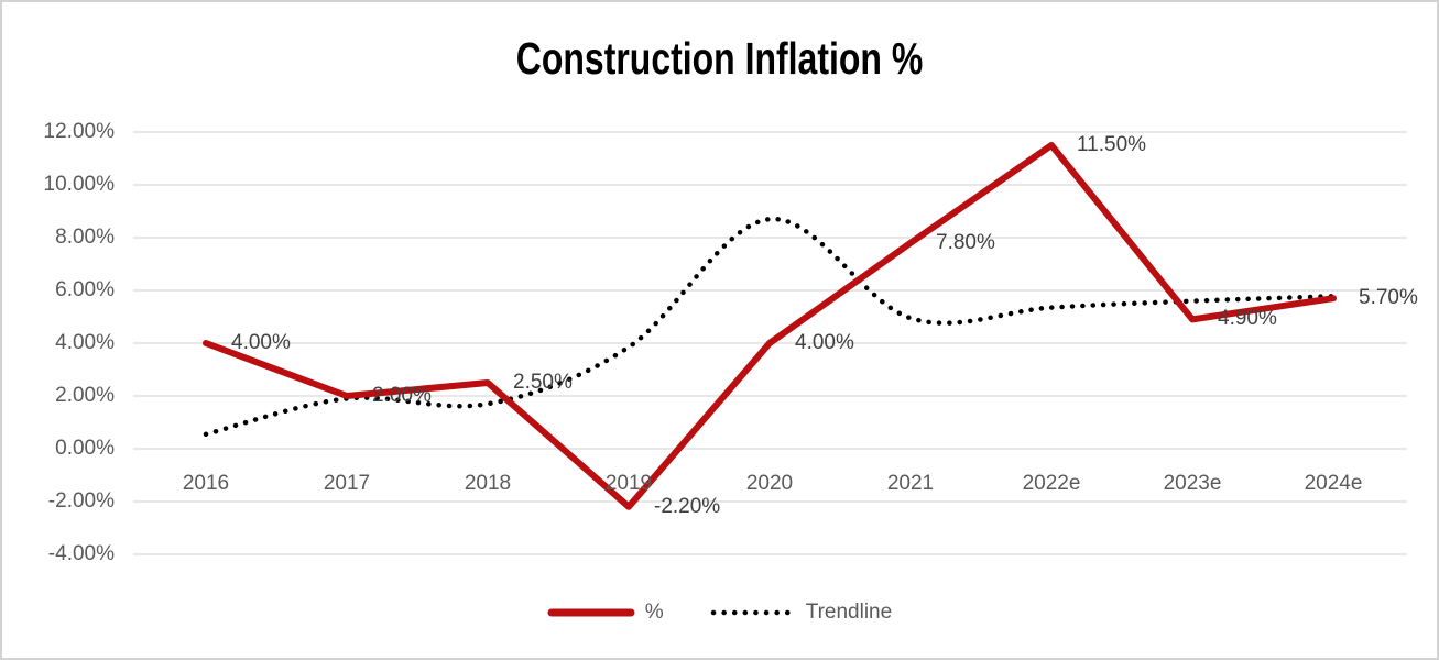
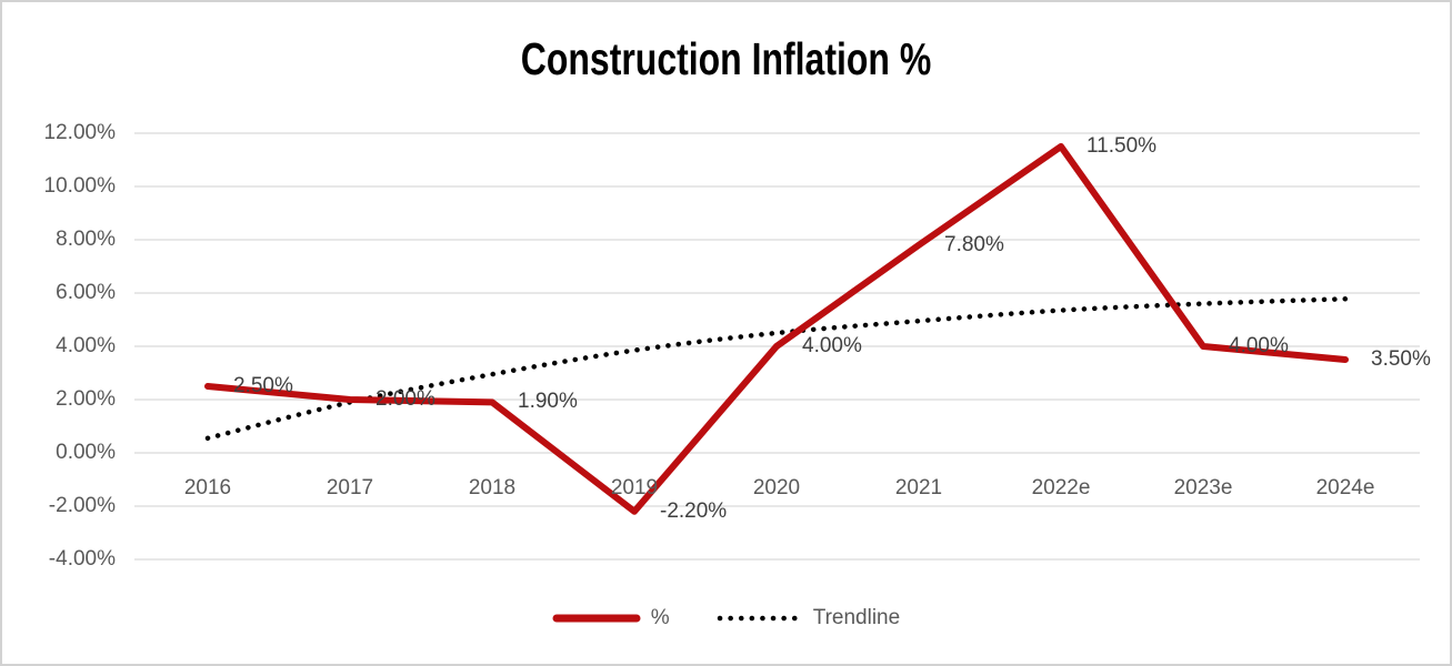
%/2016: 4.00% -> 2.50%
%/2018: 2.50% -> 1.90%
Trendline/2018: 1.7% -> 3.0%
Trendline/2020: 8.7% -> 4.5%
%/2023e: 4.90% -> 4.00%
%/2024e: 5.70% -> 3.50%
